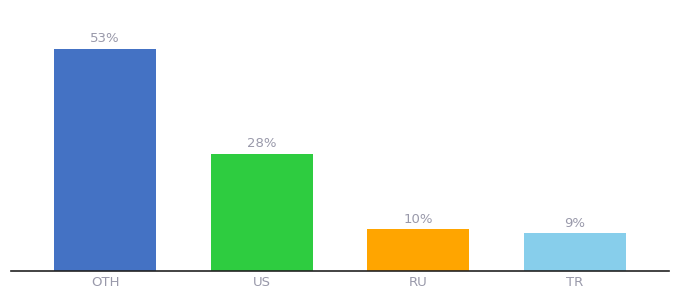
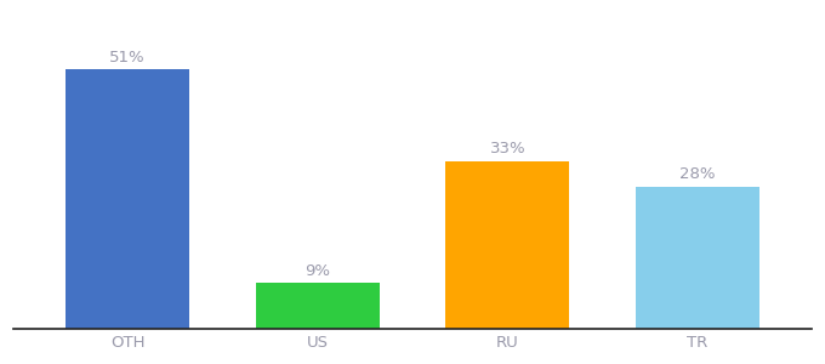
OTH: 53% -> 51%
US: 28% -> 9%
RU: 10% -> 33%
TR: 9% -> 28%
